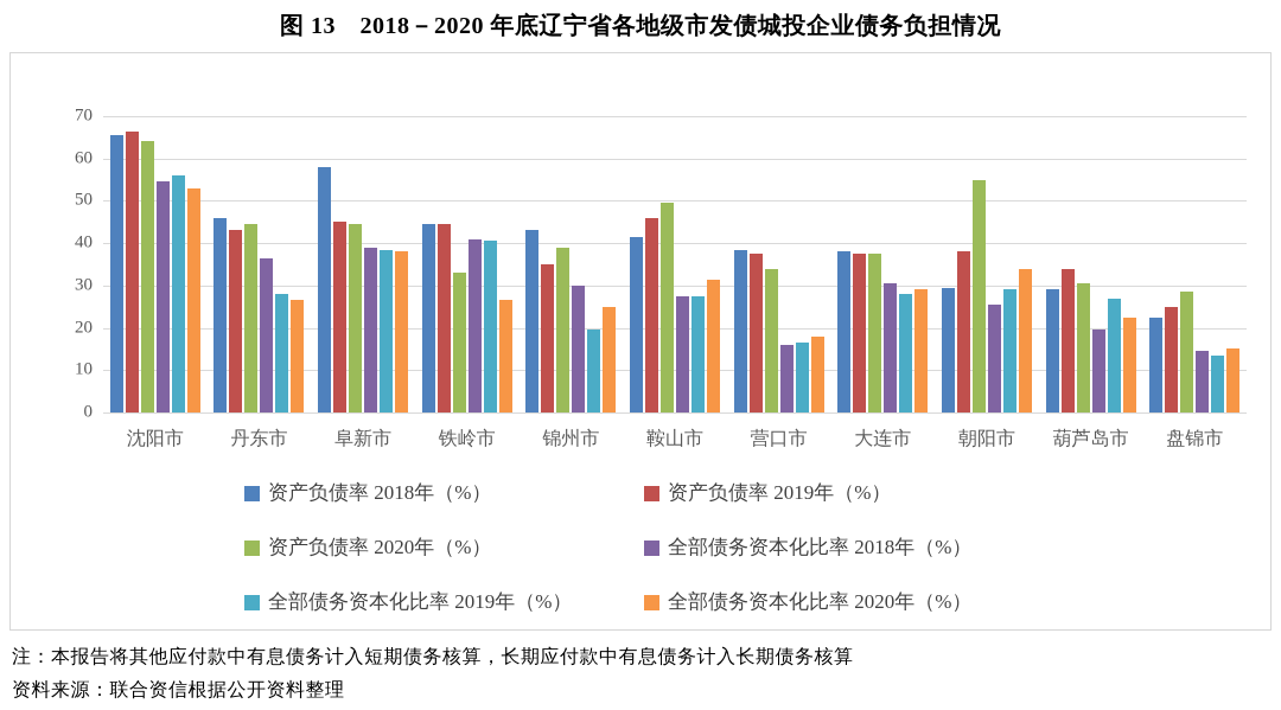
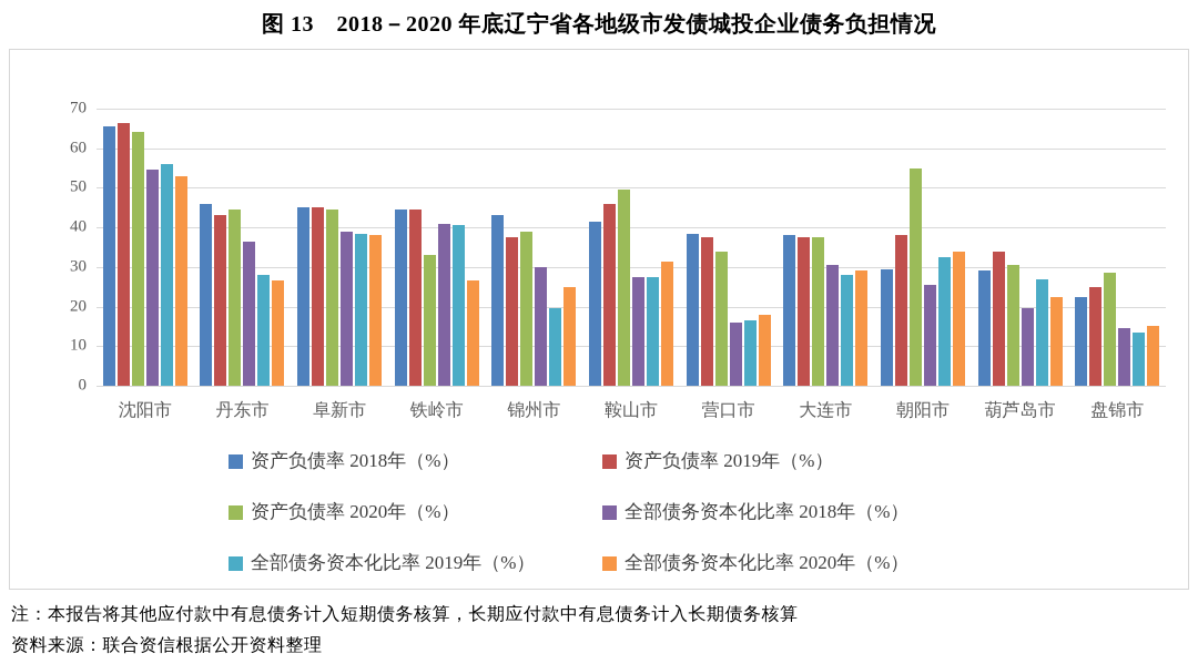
资产负债率 2018年（%）/阜新市: 58 -> 45
资产负债率 2019年（%）/锦州市: 35 -> 38
全部债务资本化比率 2019年（%）/朝阳市: 29 -> 32
